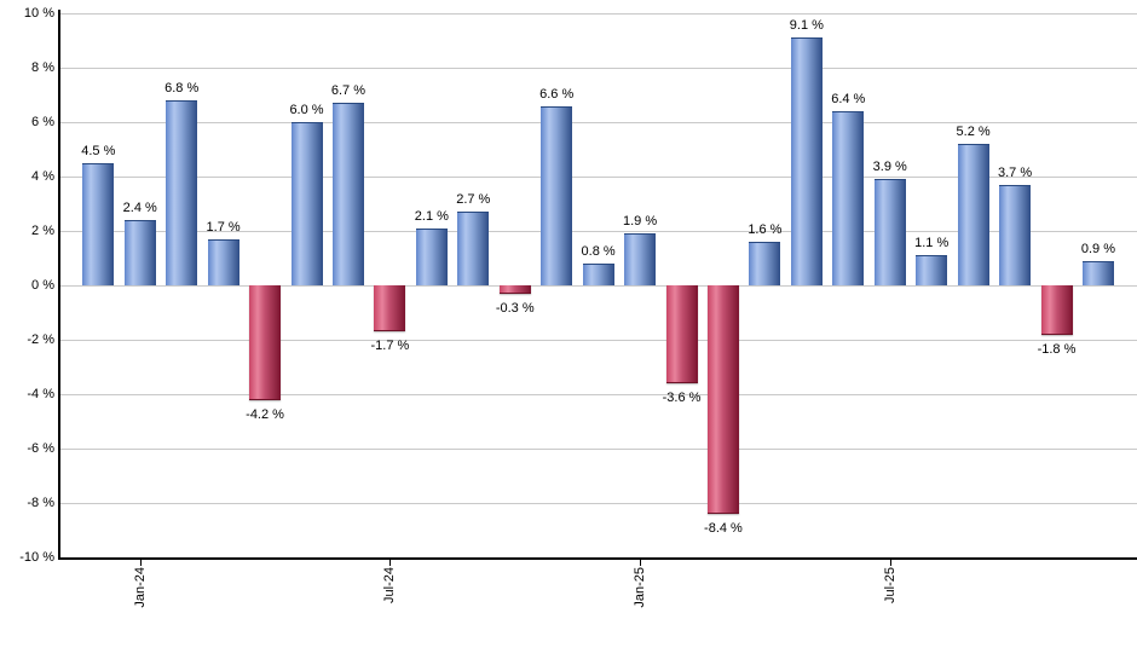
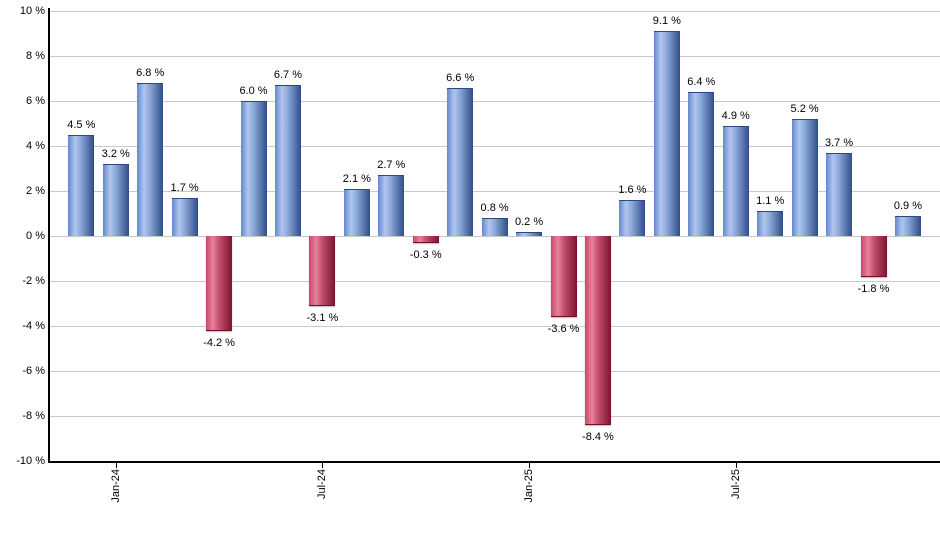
Jan-24: 2.4 -> 3.2
Jul-24: -1.7 -> -3.1
Jan-25: 1.9 -> 0.2
Jul-25: 3.9 -> 4.9
